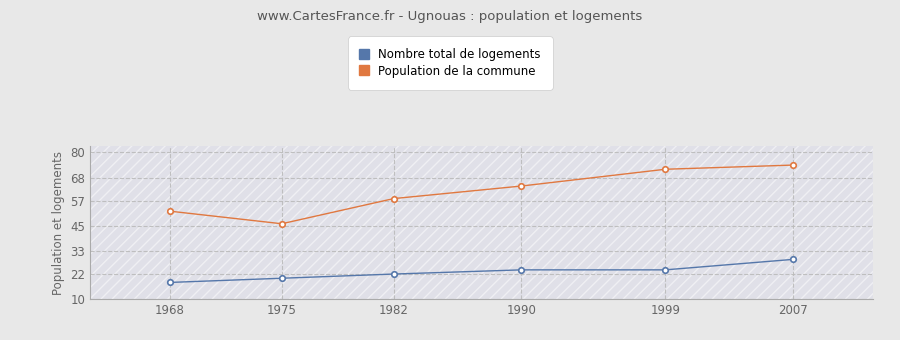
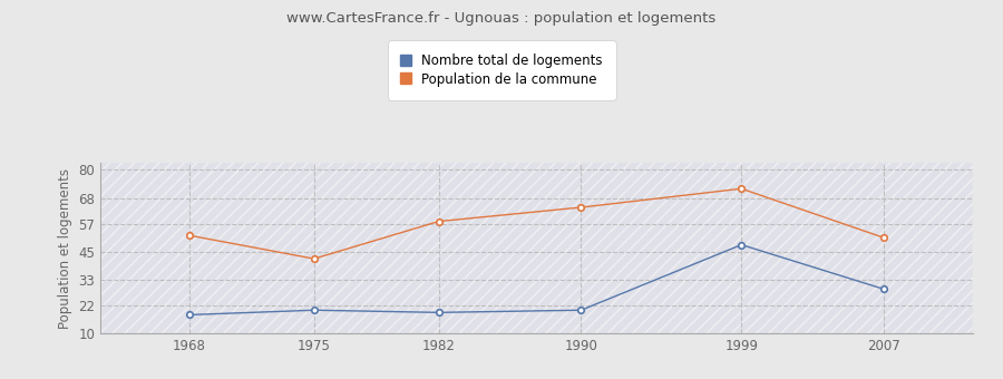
Population de la commune/1975: 46 -> 42
Nombre total de logements/1982: 22 -> 19
Nombre total de logements/1990: 24 -> 20
Nombre total de logements/1999: 24 -> 48
Population de la commune/2007: 74 -> 51
